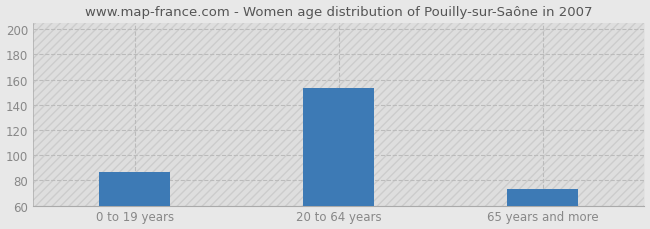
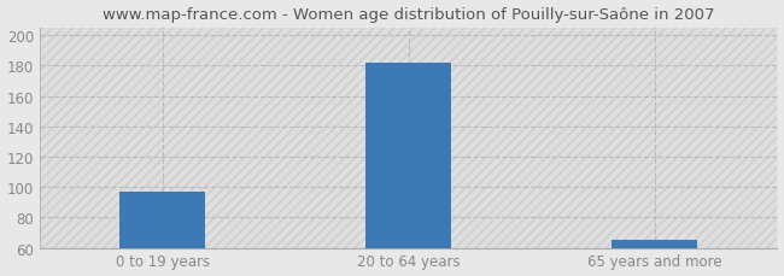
0 to 19 years: 87 -> 97
20 to 64 years: 153 -> 182
65 years and more: 73 -> 65
